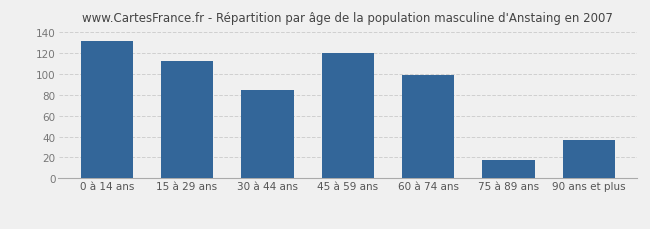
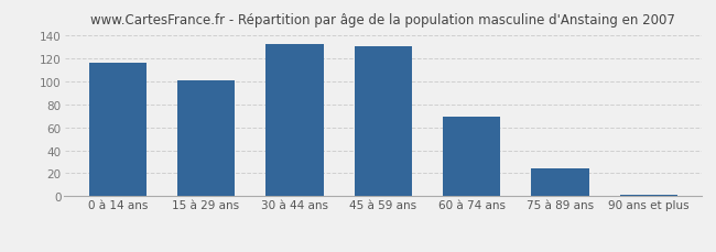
0 à 14 ans: 131 -> 116
15 à 29 ans: 112 -> 101
30 à 44 ans: 84 -> 132
45 à 59 ans: 120 -> 130
60 à 74 ans: 99 -> 69
75 à 89 ans: 18 -> 24
90 ans et plus: 37 -> 1
